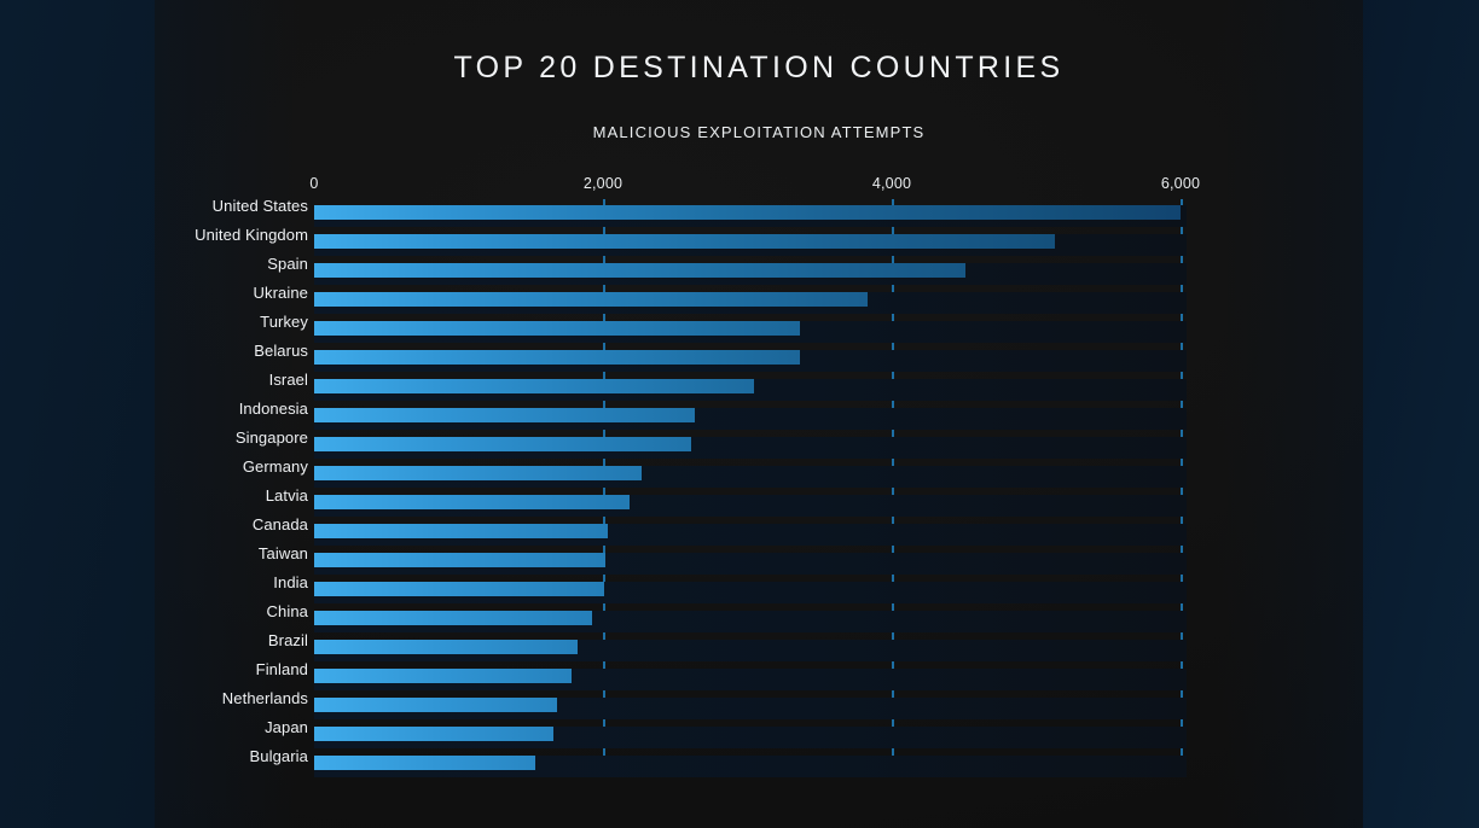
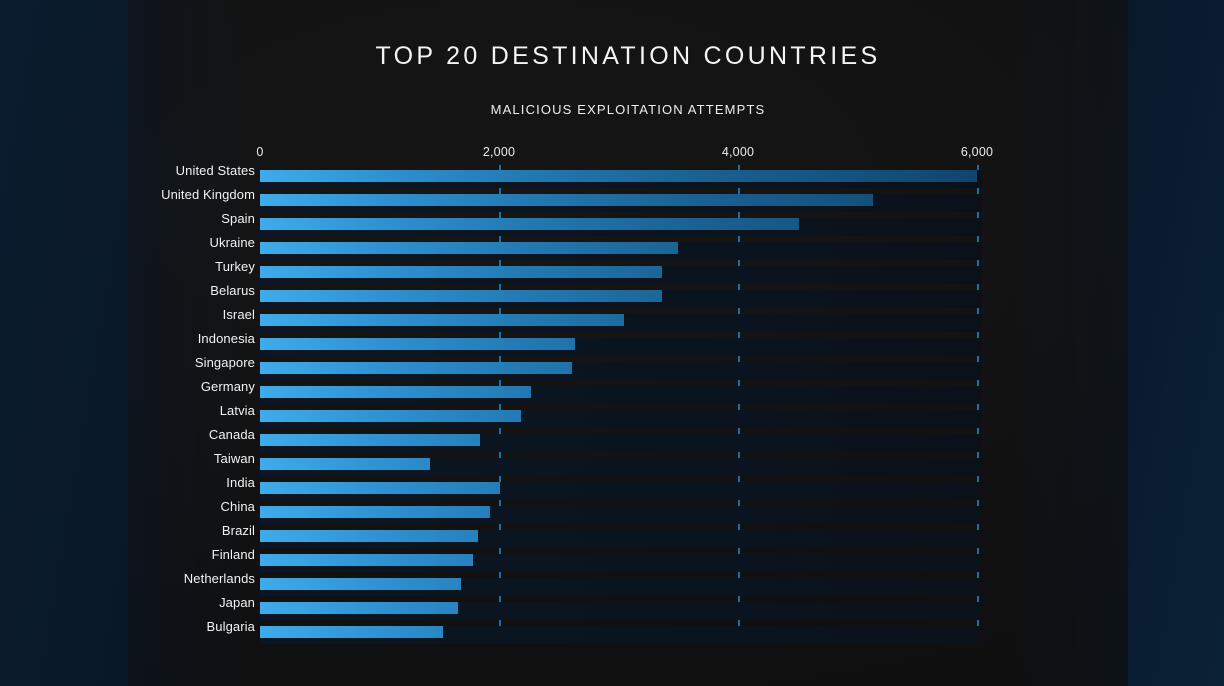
Ukraine: 3830 -> 3500
Canada: 2030 -> 1840
Taiwan: 2020 -> 1420
